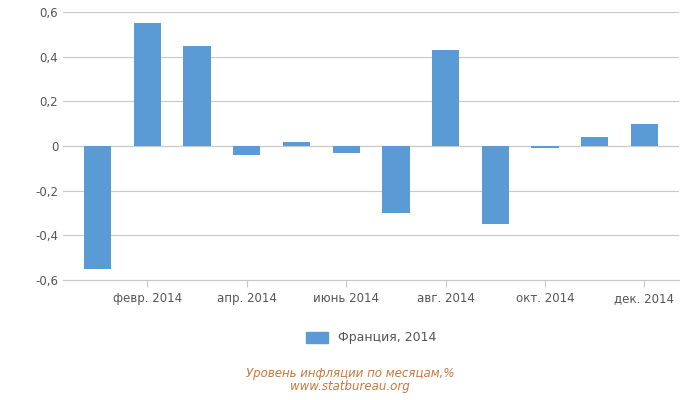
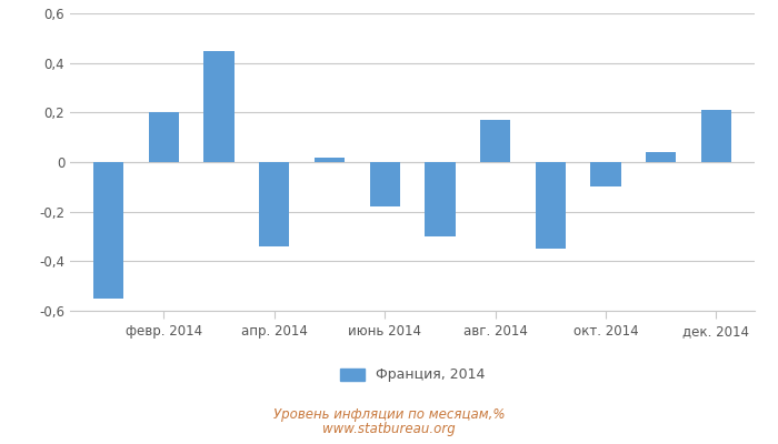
февр. 2014: 0,55 -> 0,20
апр. 2014: -0,04 -> -0,34
июнь 2014: -0,03 -> -0,18
авг. 2014: 0,43 -> 0,17
окт. 2014: -0,01 -> -0,10
дек. 2014: 0,10 -> 0,21
